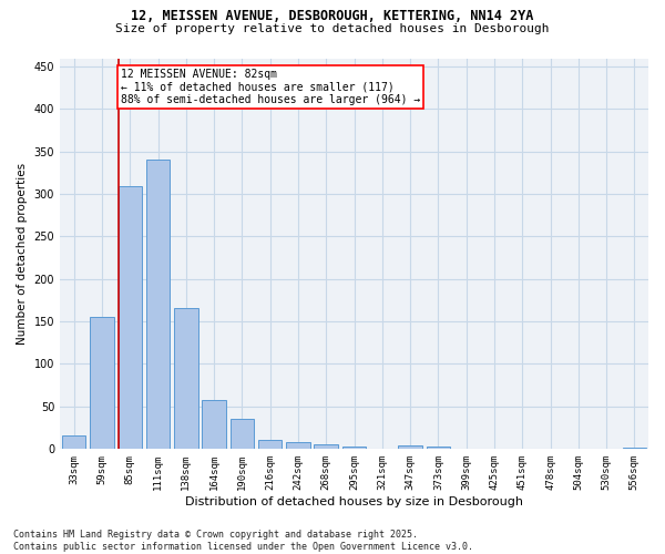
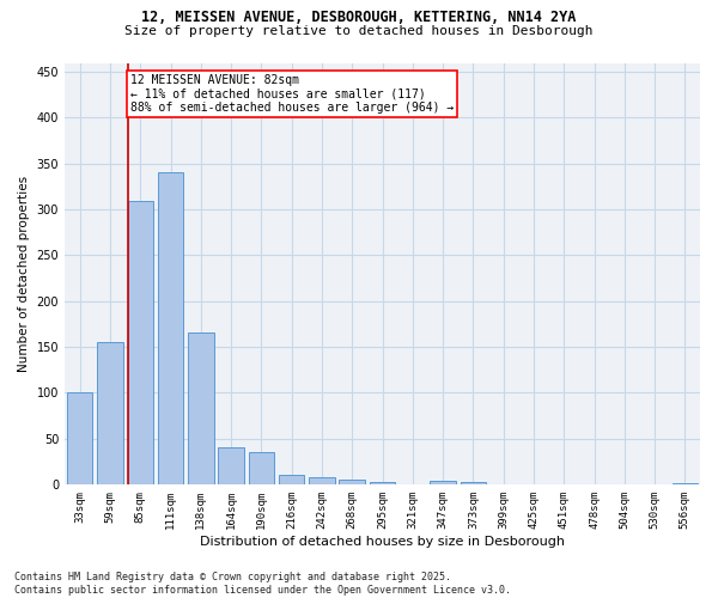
33sqm: 16 -> 100
164sqm: 57 -> 40
